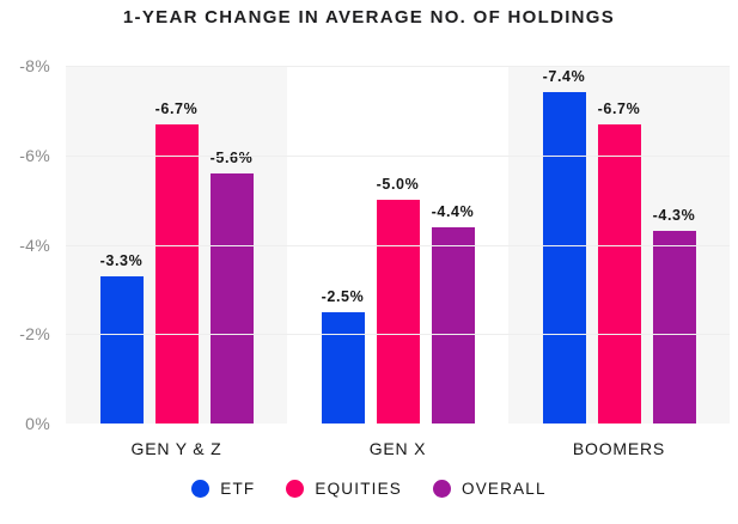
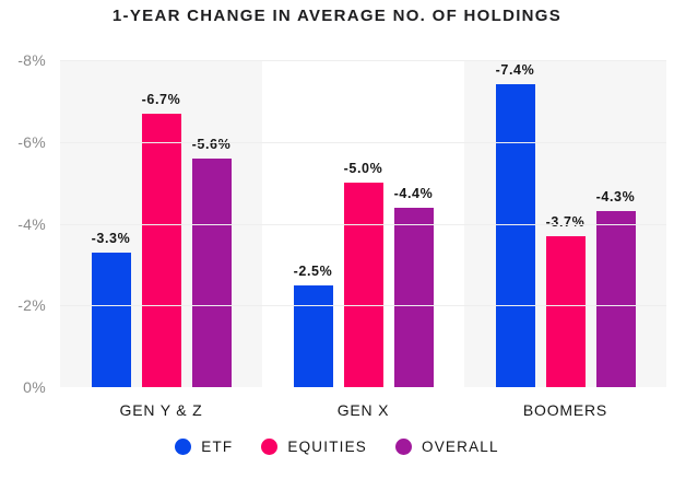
EQUITIES/BOOMERS: -6.7% -> -3.7%
